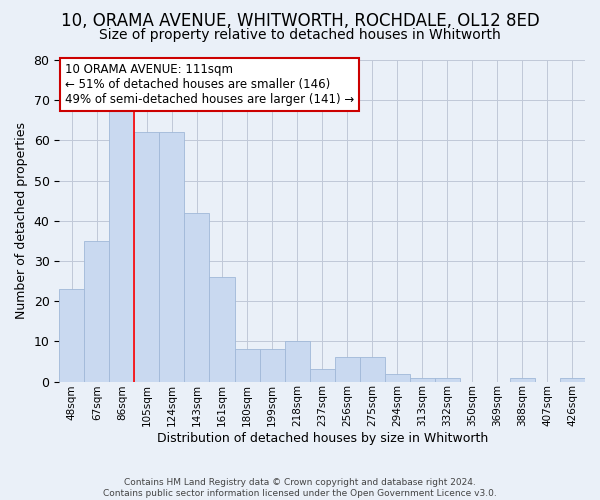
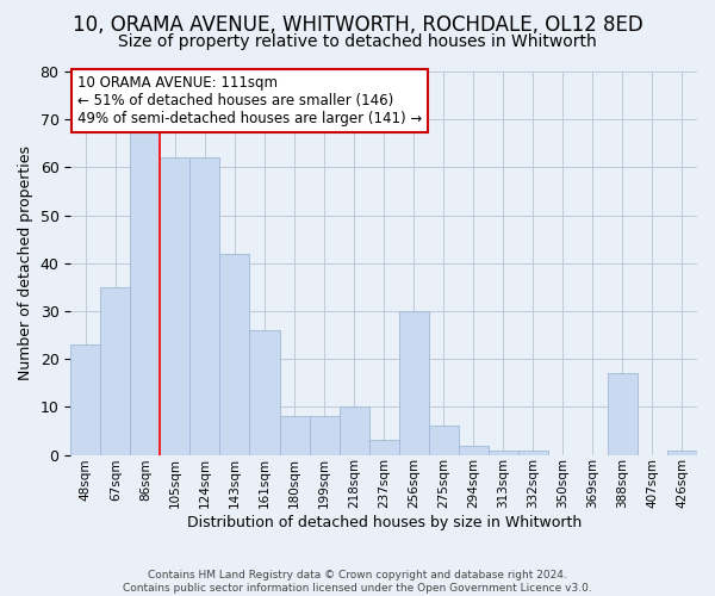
256sqm: 6 -> 30
388sqm: 1 -> 17
